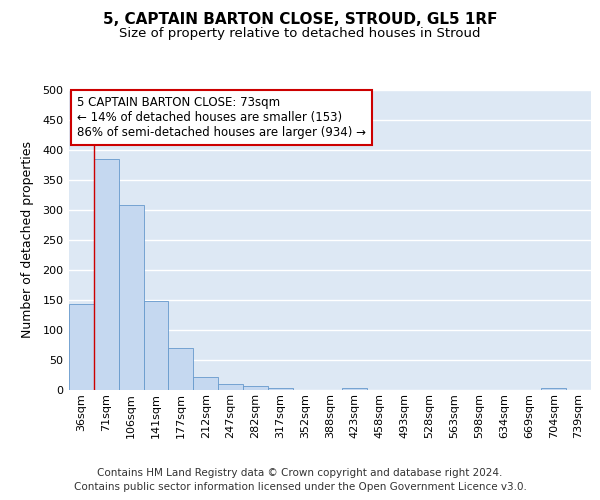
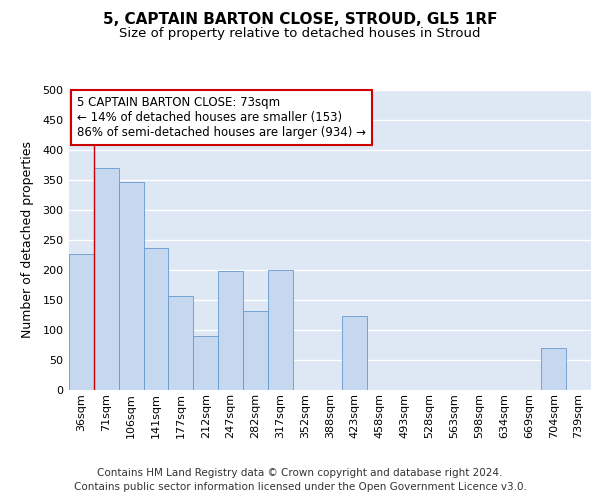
36sqm: 143 -> 226
71sqm: 385 -> 370
106sqm: 308 -> 346
141sqm: 148 -> 236
177sqm: 70 -> 156
212sqm: 22 -> 90
247sqm: 10 -> 198
282sqm: 7 -> 132
317sqm: 4 -> 200
423sqm: 4 -> 124
704sqm: 4 -> 70
